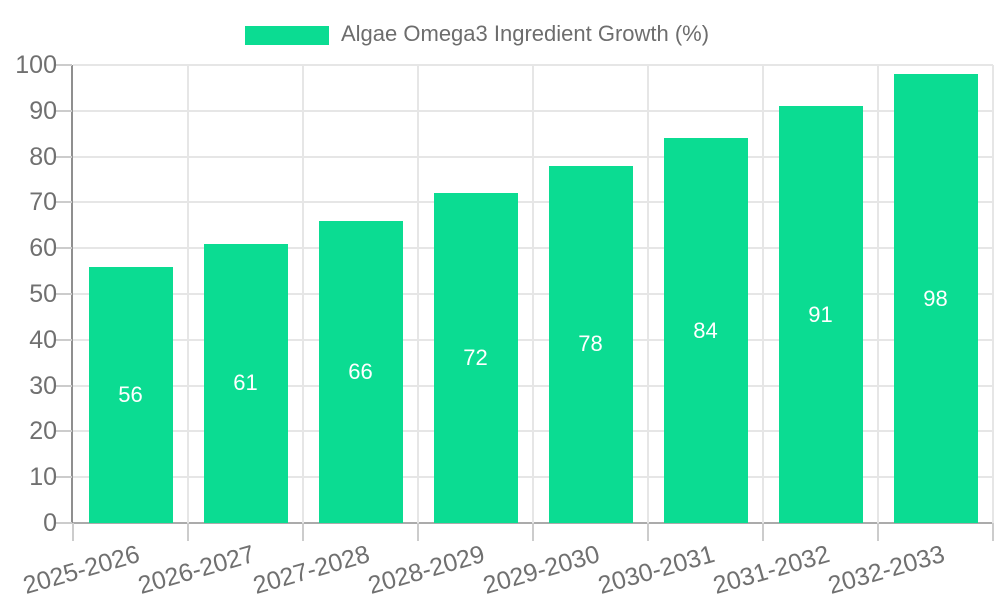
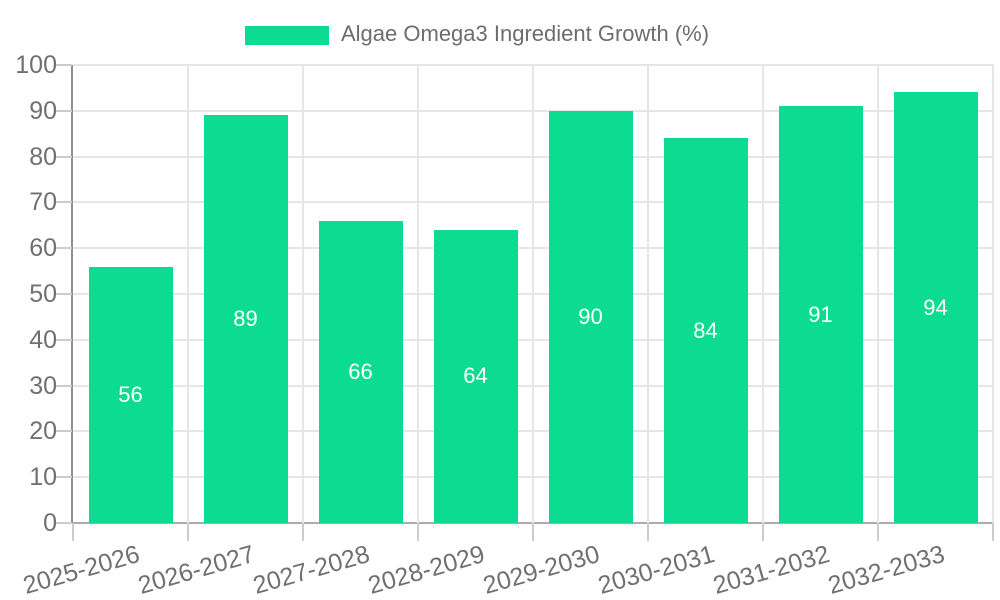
2026-2027: 61 -> 89
2028-2029: 72 -> 64
2029-2030: 78 -> 90
2032-2033: 98 -> 94
